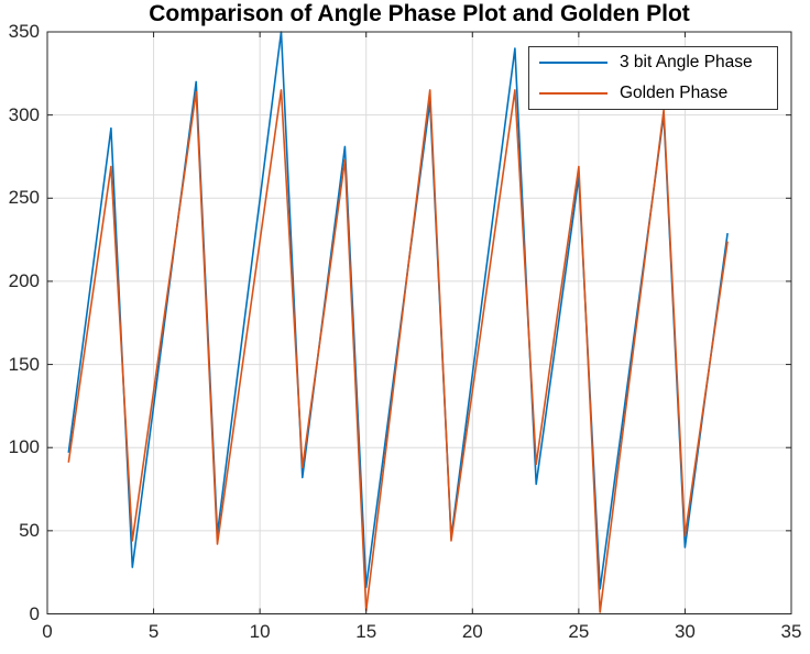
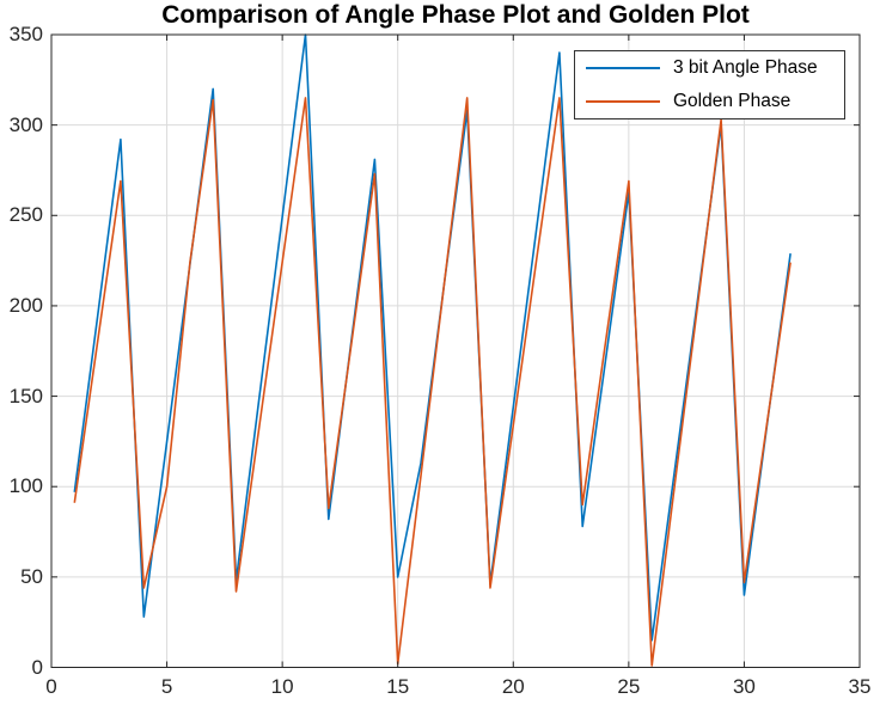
Golden Phase/5: 134 -> 100
3 bit Angle Phase/15: 16 -> 50
